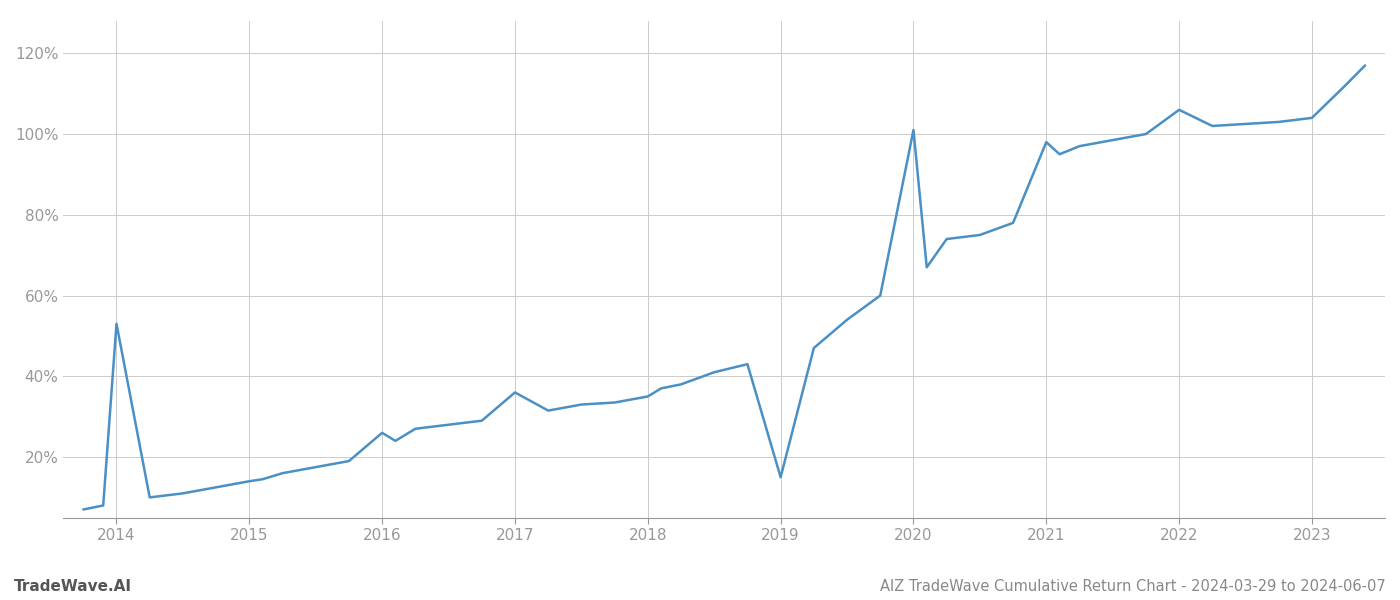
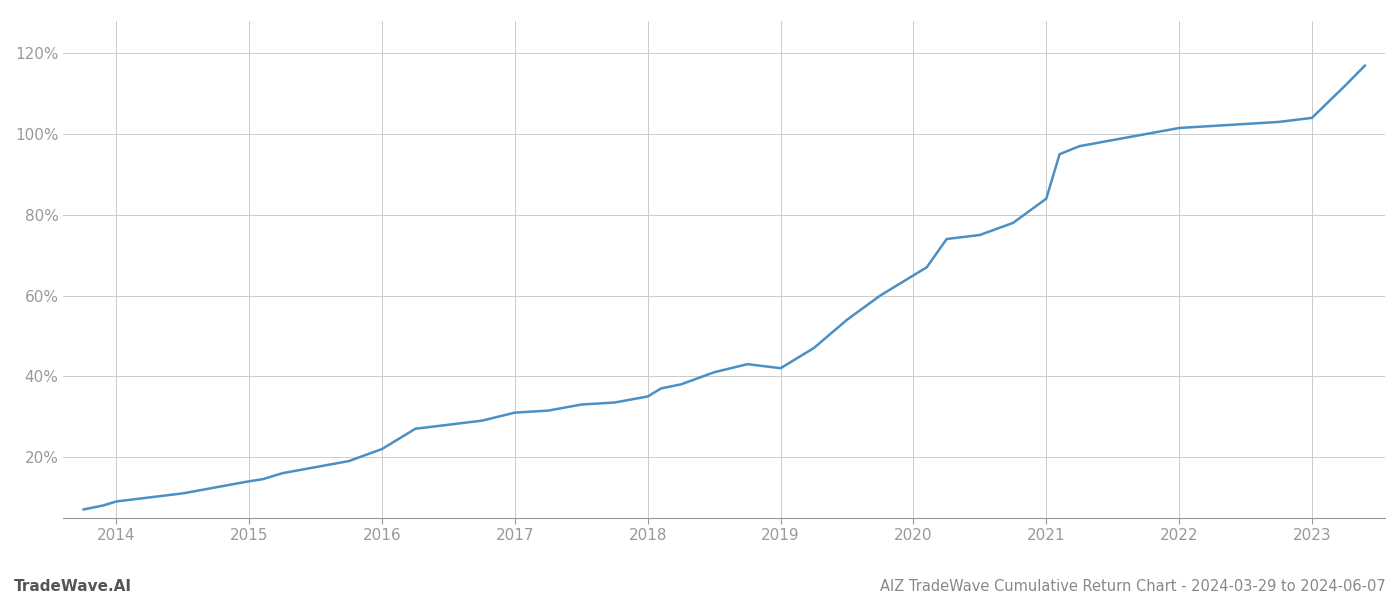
2014: 53.0% -> 9.0%
2016: 26.0% -> 22.0%
2017: 36.0% -> 31.0%
2019: 15.0% -> 42.0%
2020: 101.0% -> 65.0%
2021: 98.0% -> 84.0%
2022: 106.0% -> 101.5%
